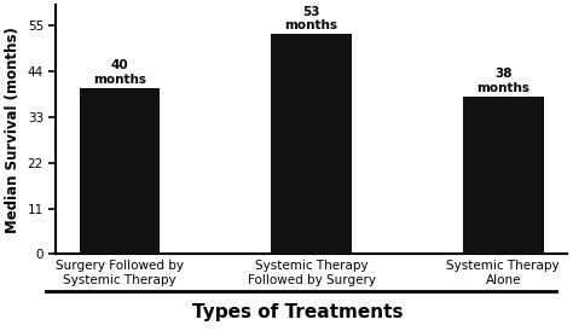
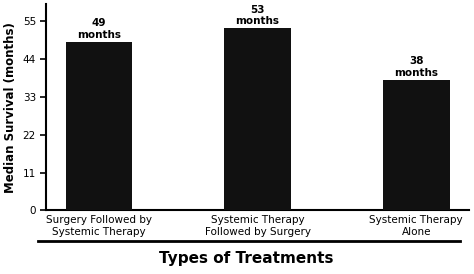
Surgery Followed by Systemic Therapy: 40 -> 49
